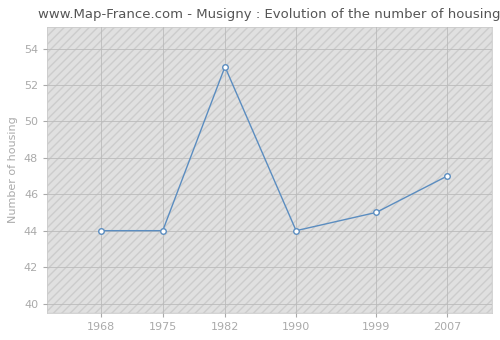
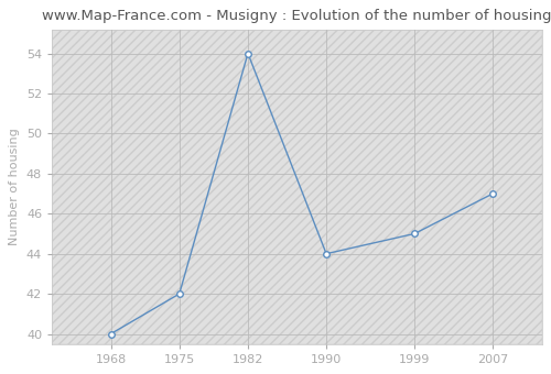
1968: 44 -> 40
1975: 44 -> 42
1982: 53 -> 54
